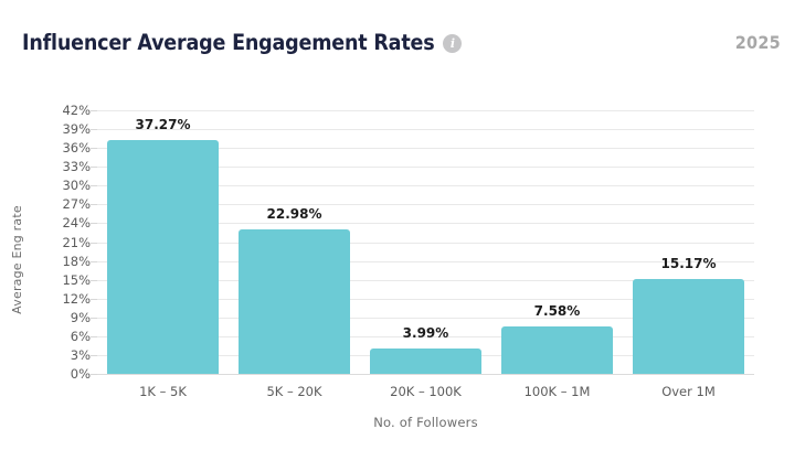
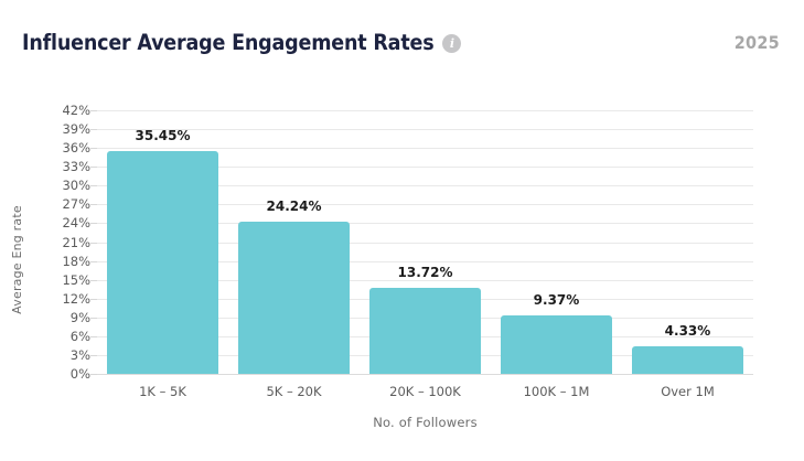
1K – 5K: 37.27% -> 35.45%
5K – 20K: 22.98% -> 24.24%
20K – 100K: 3.99% -> 13.72%
100K – 1M: 7.58% -> 9.37%
Over 1M: 15.17% -> 4.33%
